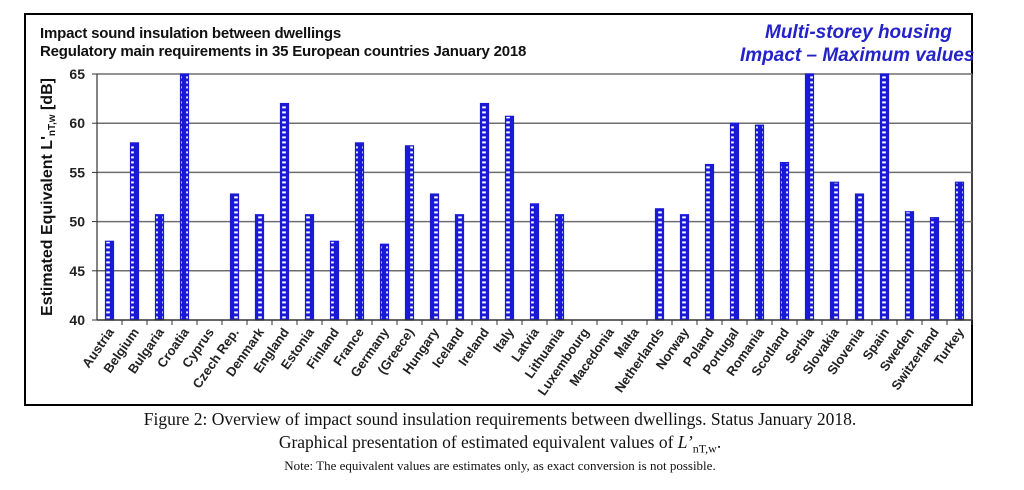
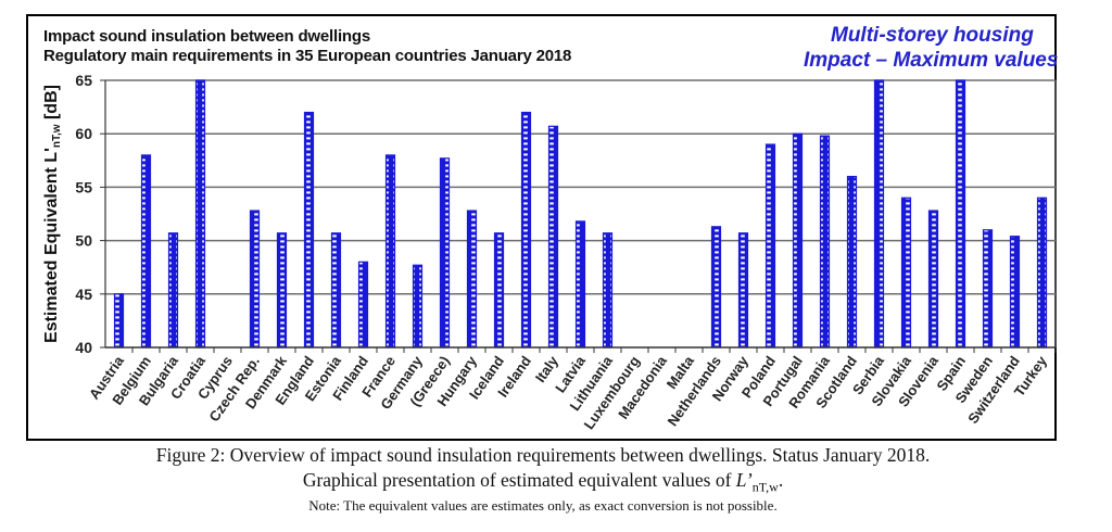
Austria: 48 -> 45
Poland: 56 -> 59
